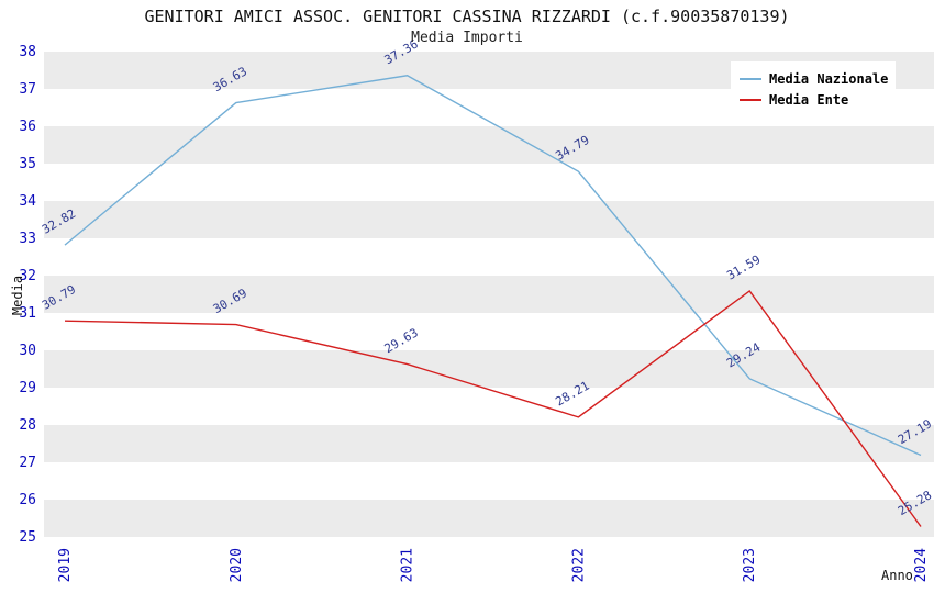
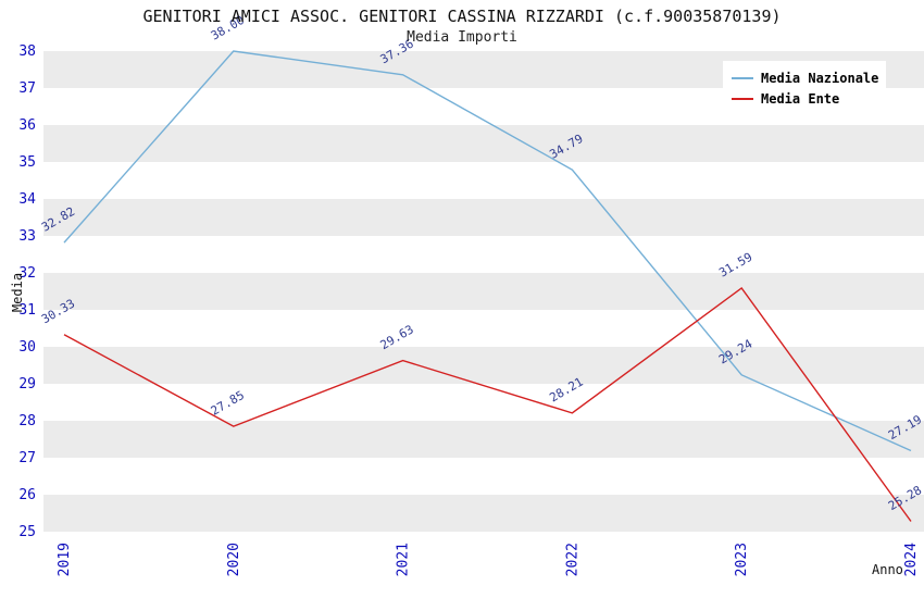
Media Ente/2019: 30.79 -> 30.33
Media Nazionale/2020: 36.63 -> 38.00
Media Ente/2020: 30.69 -> 27.85
